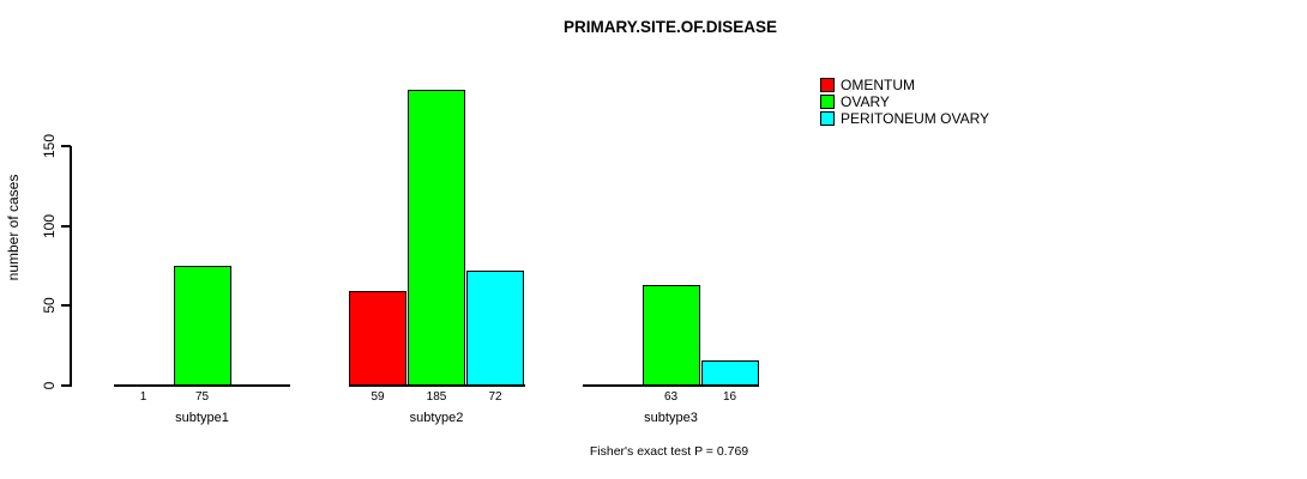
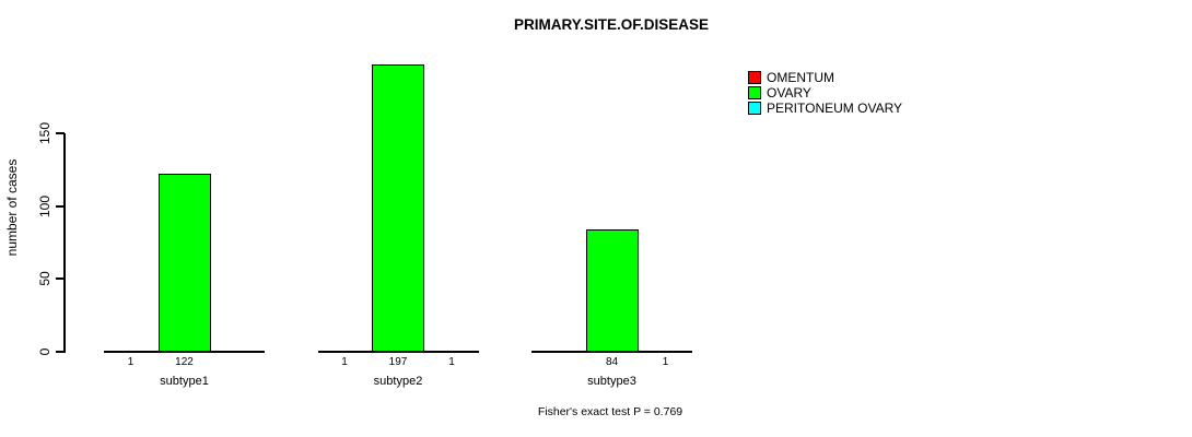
OVARY/subtype1: 75 -> 122
OMENTUM/subtype2: 59 -> 1
OVARY/subtype2: 185 -> 197
PERITONEUM OVARY/subtype2: 72 -> 1
OVARY/subtype3: 63 -> 84
PERITONEUM OVARY/subtype3: 16 -> 1
